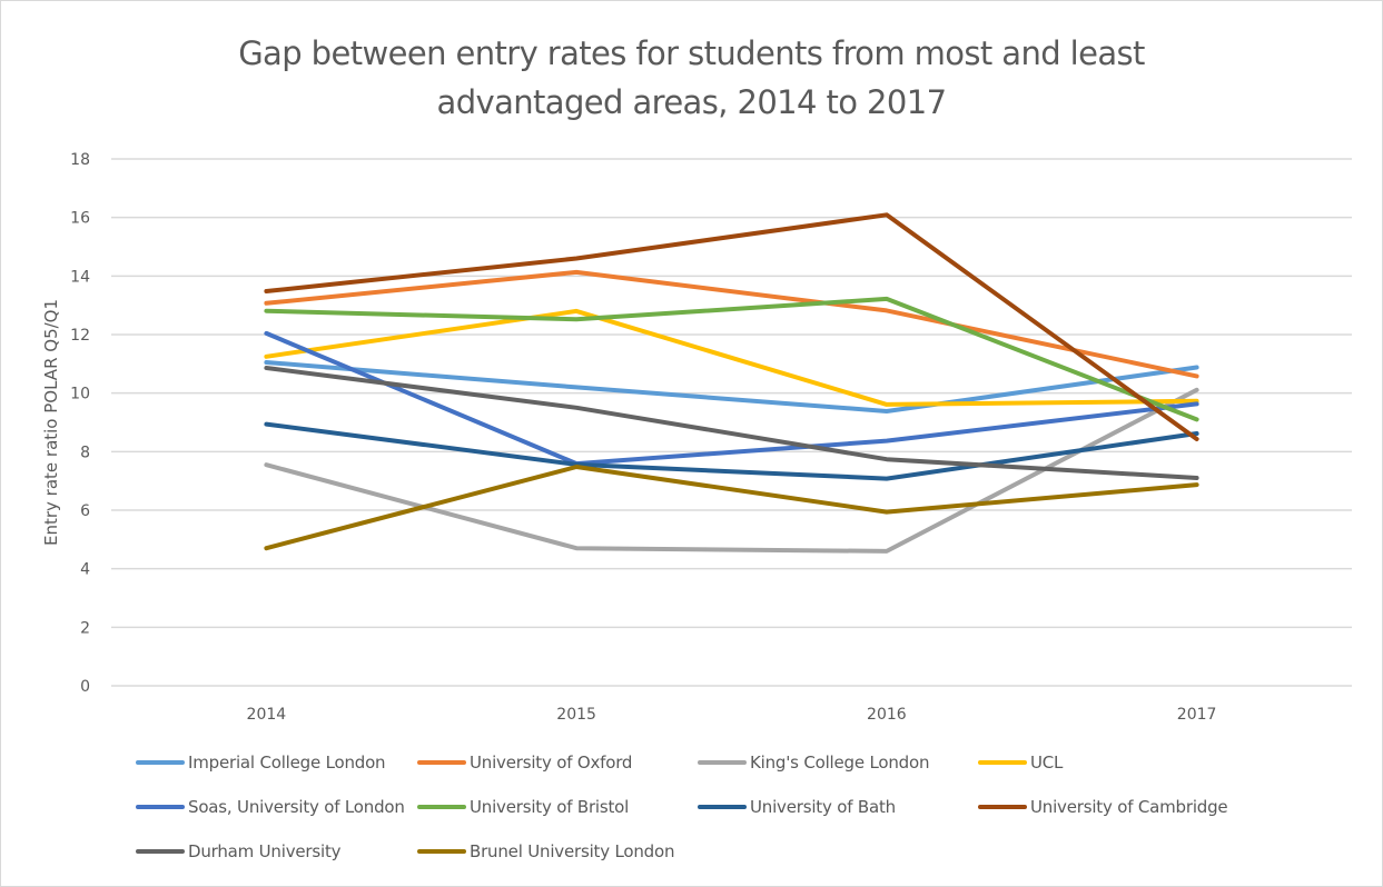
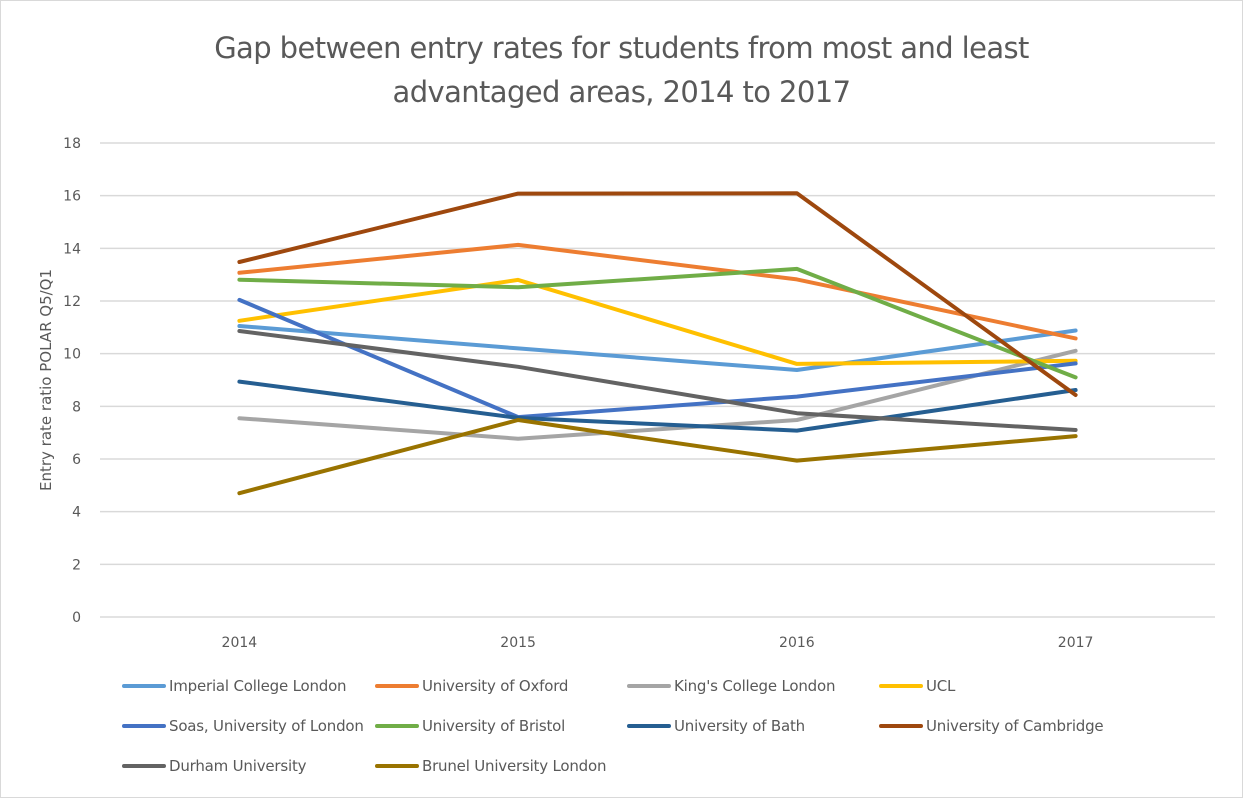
King's College London/2015: 4.7 -> 6.8
University of Cambridge/2015: 14.6 -> 16.1
King's College London/2016: 4.6 -> 7.5
